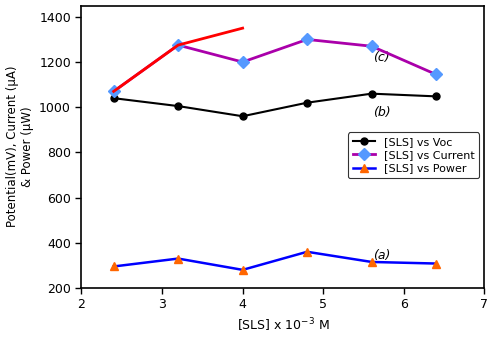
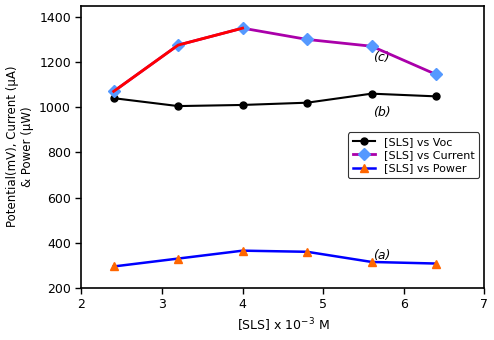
[SLS] vs Voc/4: 960 -> 1010
[SLS] vs Current/4: 1200 -> 1350
[SLS] vs Power/4: 280 -> 365
